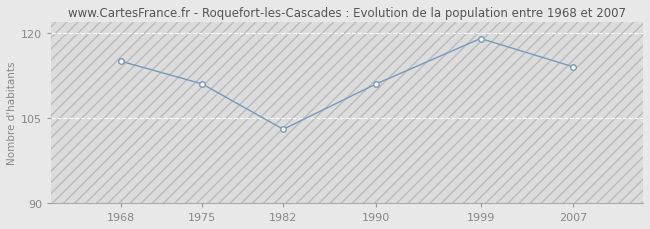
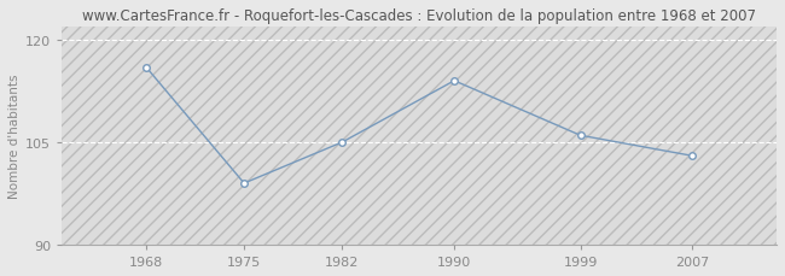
1968: 115 -> 116
1975: 111 -> 99
1982: 103 -> 105
1990: 111 -> 114
1999: 119 -> 106
2007: 114 -> 103
